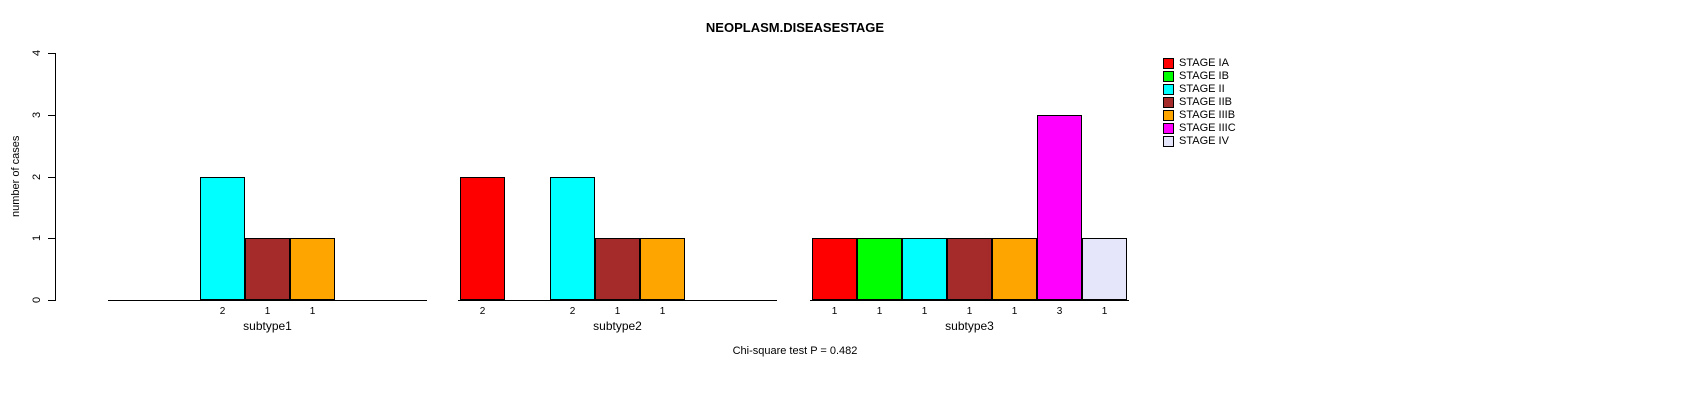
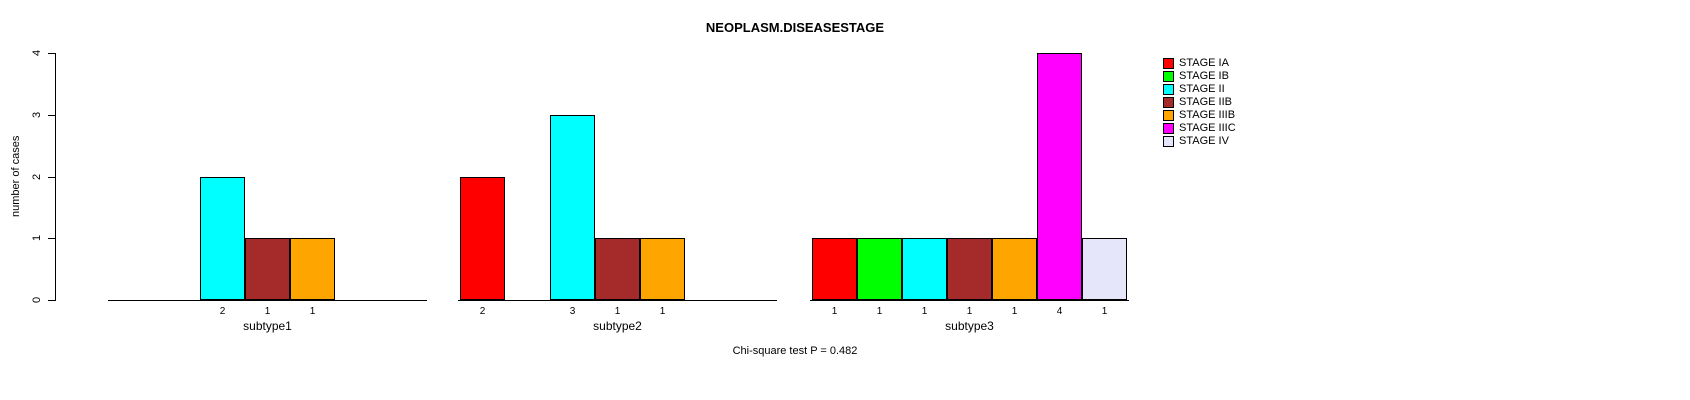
STAGE II/subtype2: 2 -> 3
STAGE IIIC/subtype3: 3 -> 4
